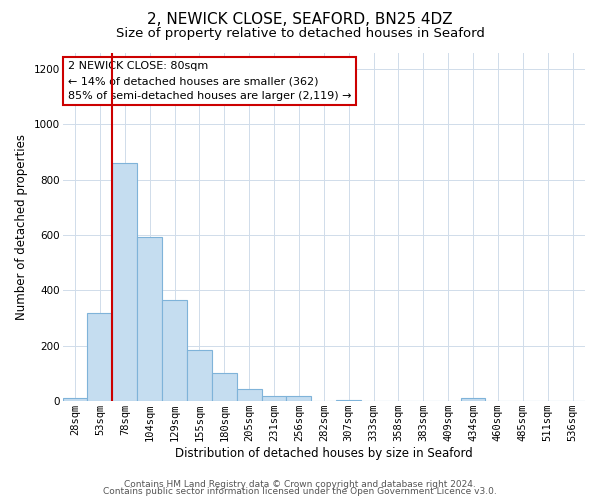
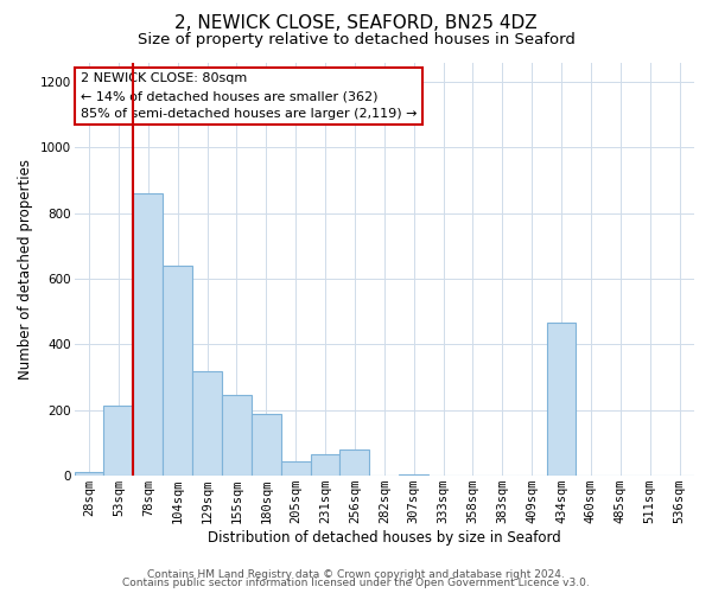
53sqm: 320 -> 215
104sqm: 595 -> 640
129sqm: 365 -> 320
155sqm: 185 -> 245
180sqm: 103 -> 190
231sqm: 20 -> 65
256sqm: 20 -> 80
434sqm: 10 -> 465
